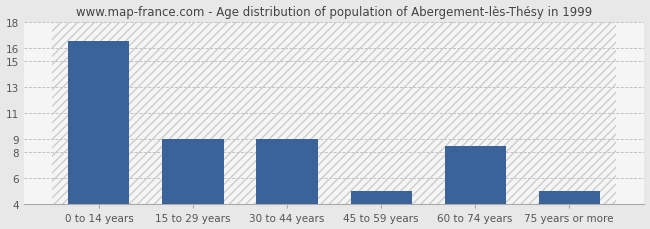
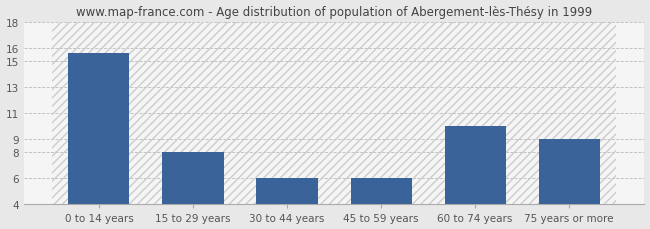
0 to 14 years: 16.5 -> 15.6
15 to 29 years: 9.0 -> 8.0
30 to 44 years: 9.0 -> 6.0
45 to 59 years: 5.0 -> 6.0
60 to 74 years: 8.5 -> 10.0
75 years or more: 5.0 -> 9.0
